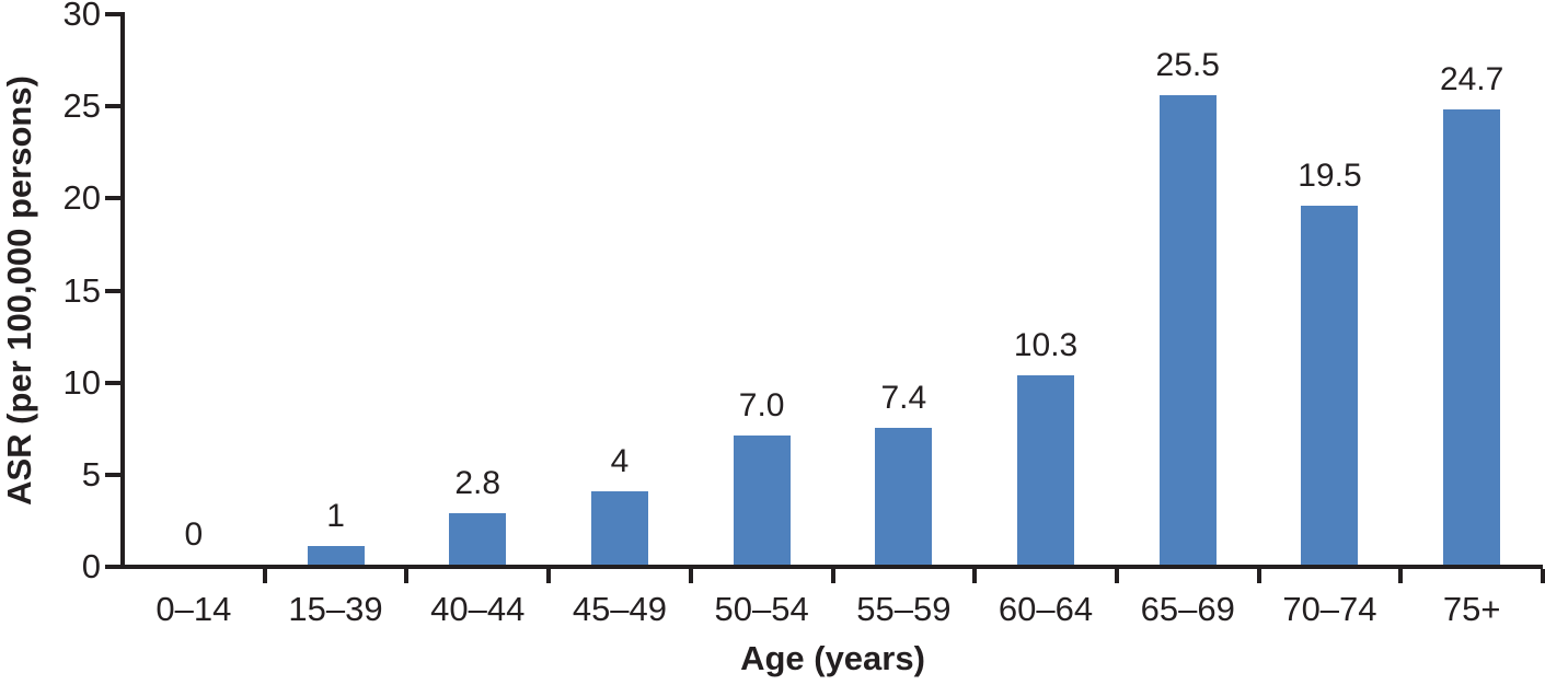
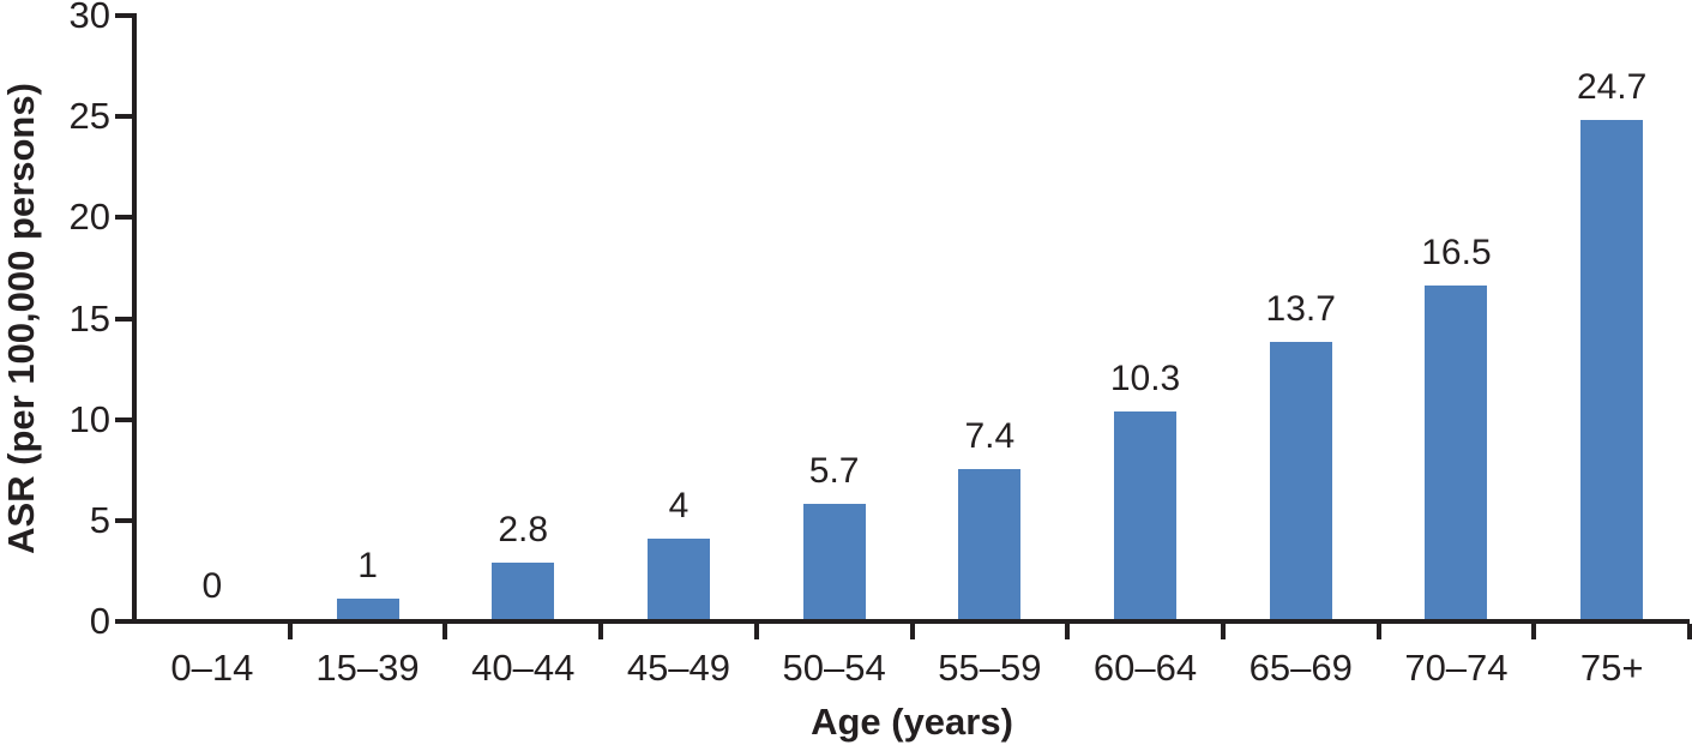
50–54: 7.0 -> 5.7
65–69: 25.5 -> 13.7
70–74: 19.5 -> 16.5
